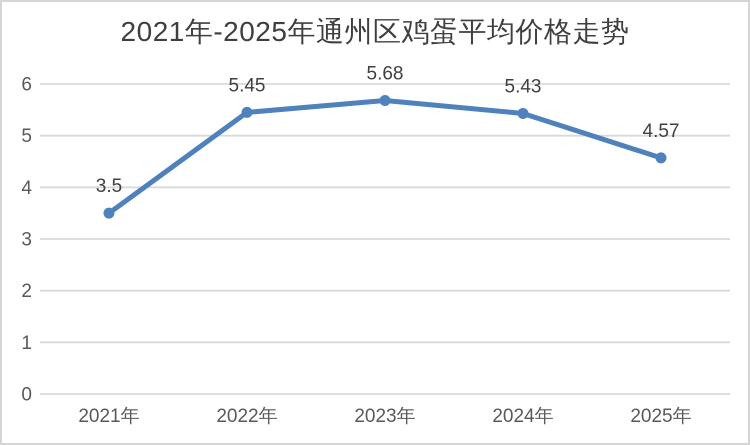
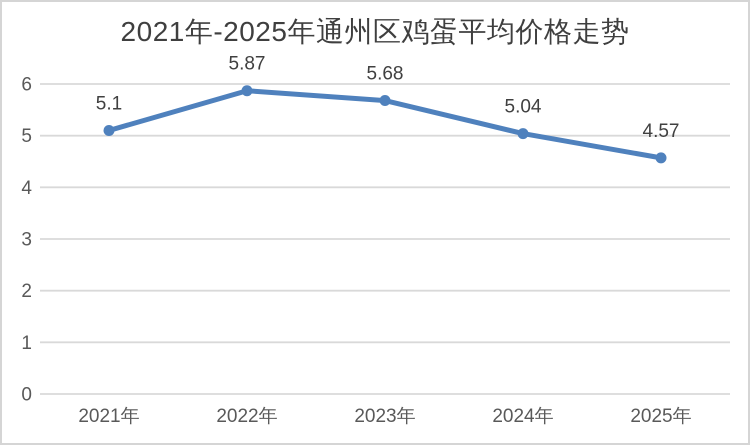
2021年: 3.5 -> 5.1
2022年: 5.45 -> 5.87
2024年: 5.43 -> 5.04
